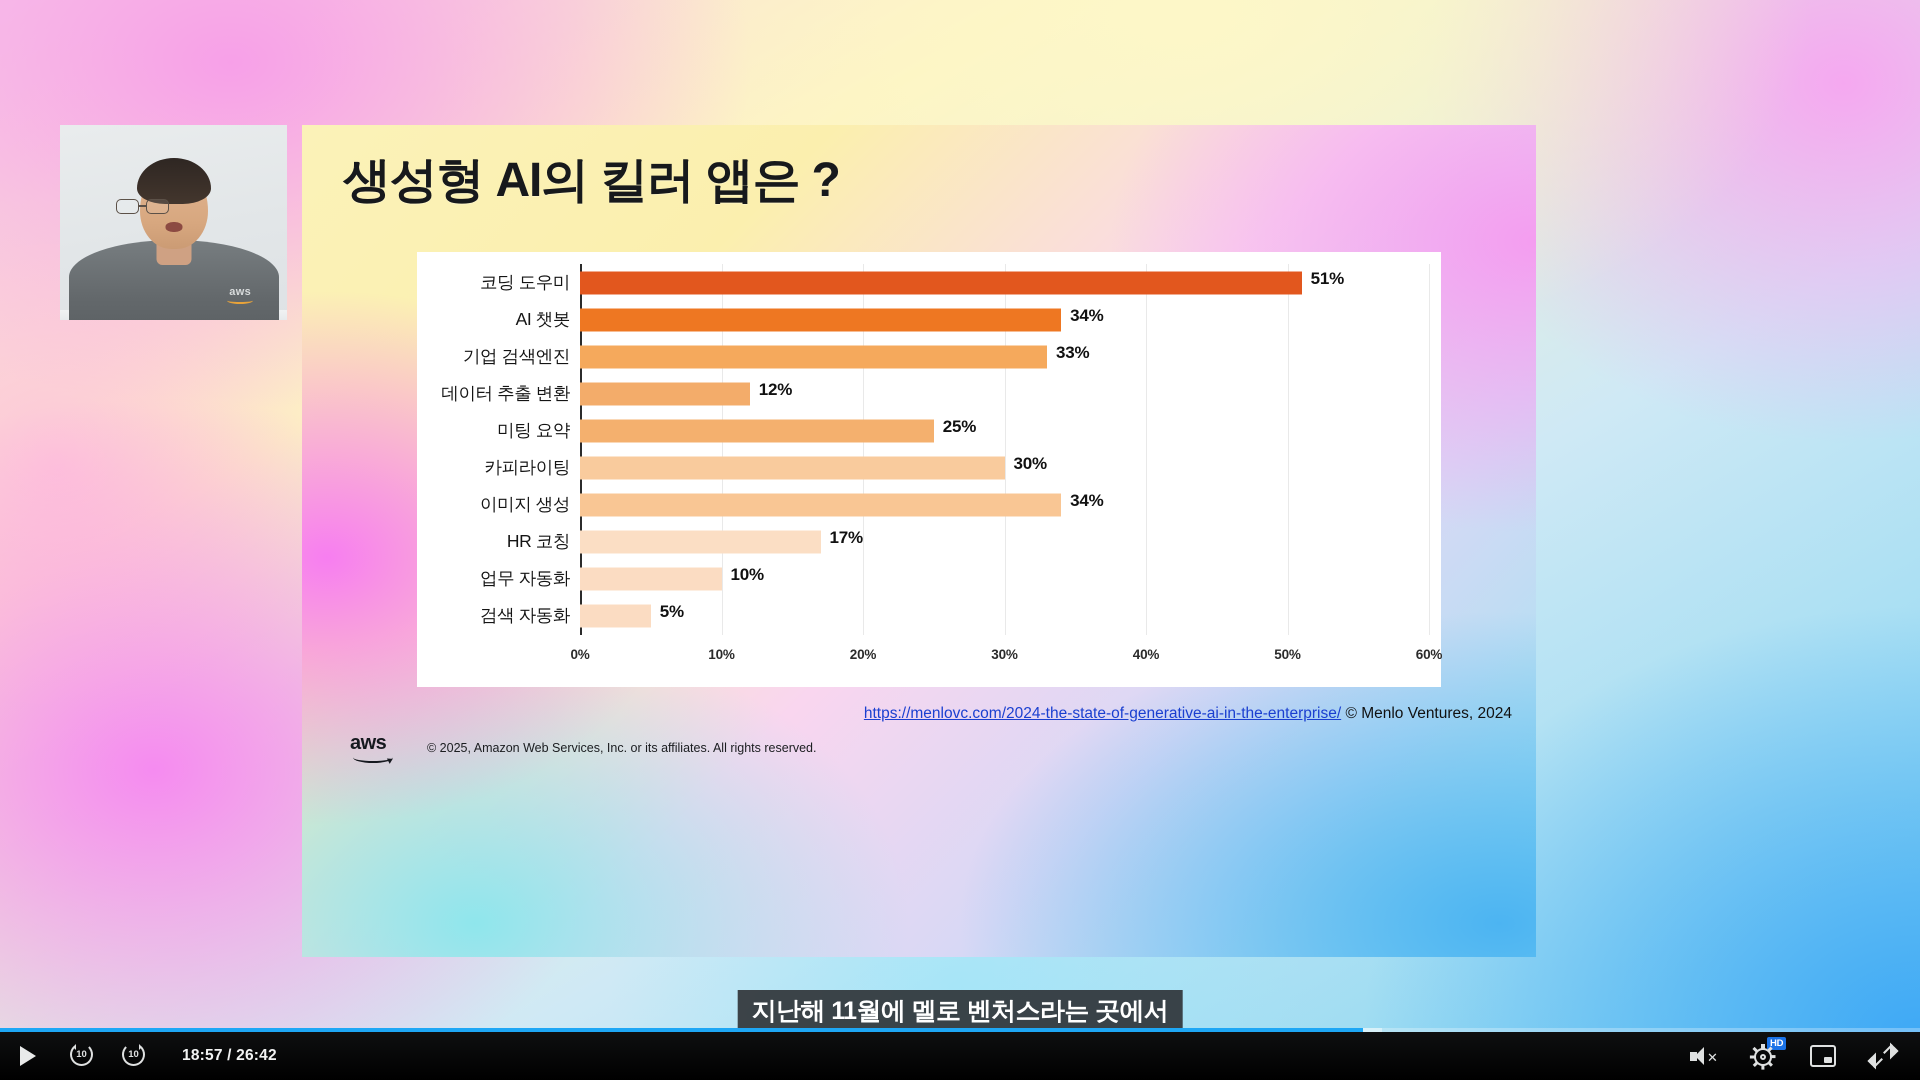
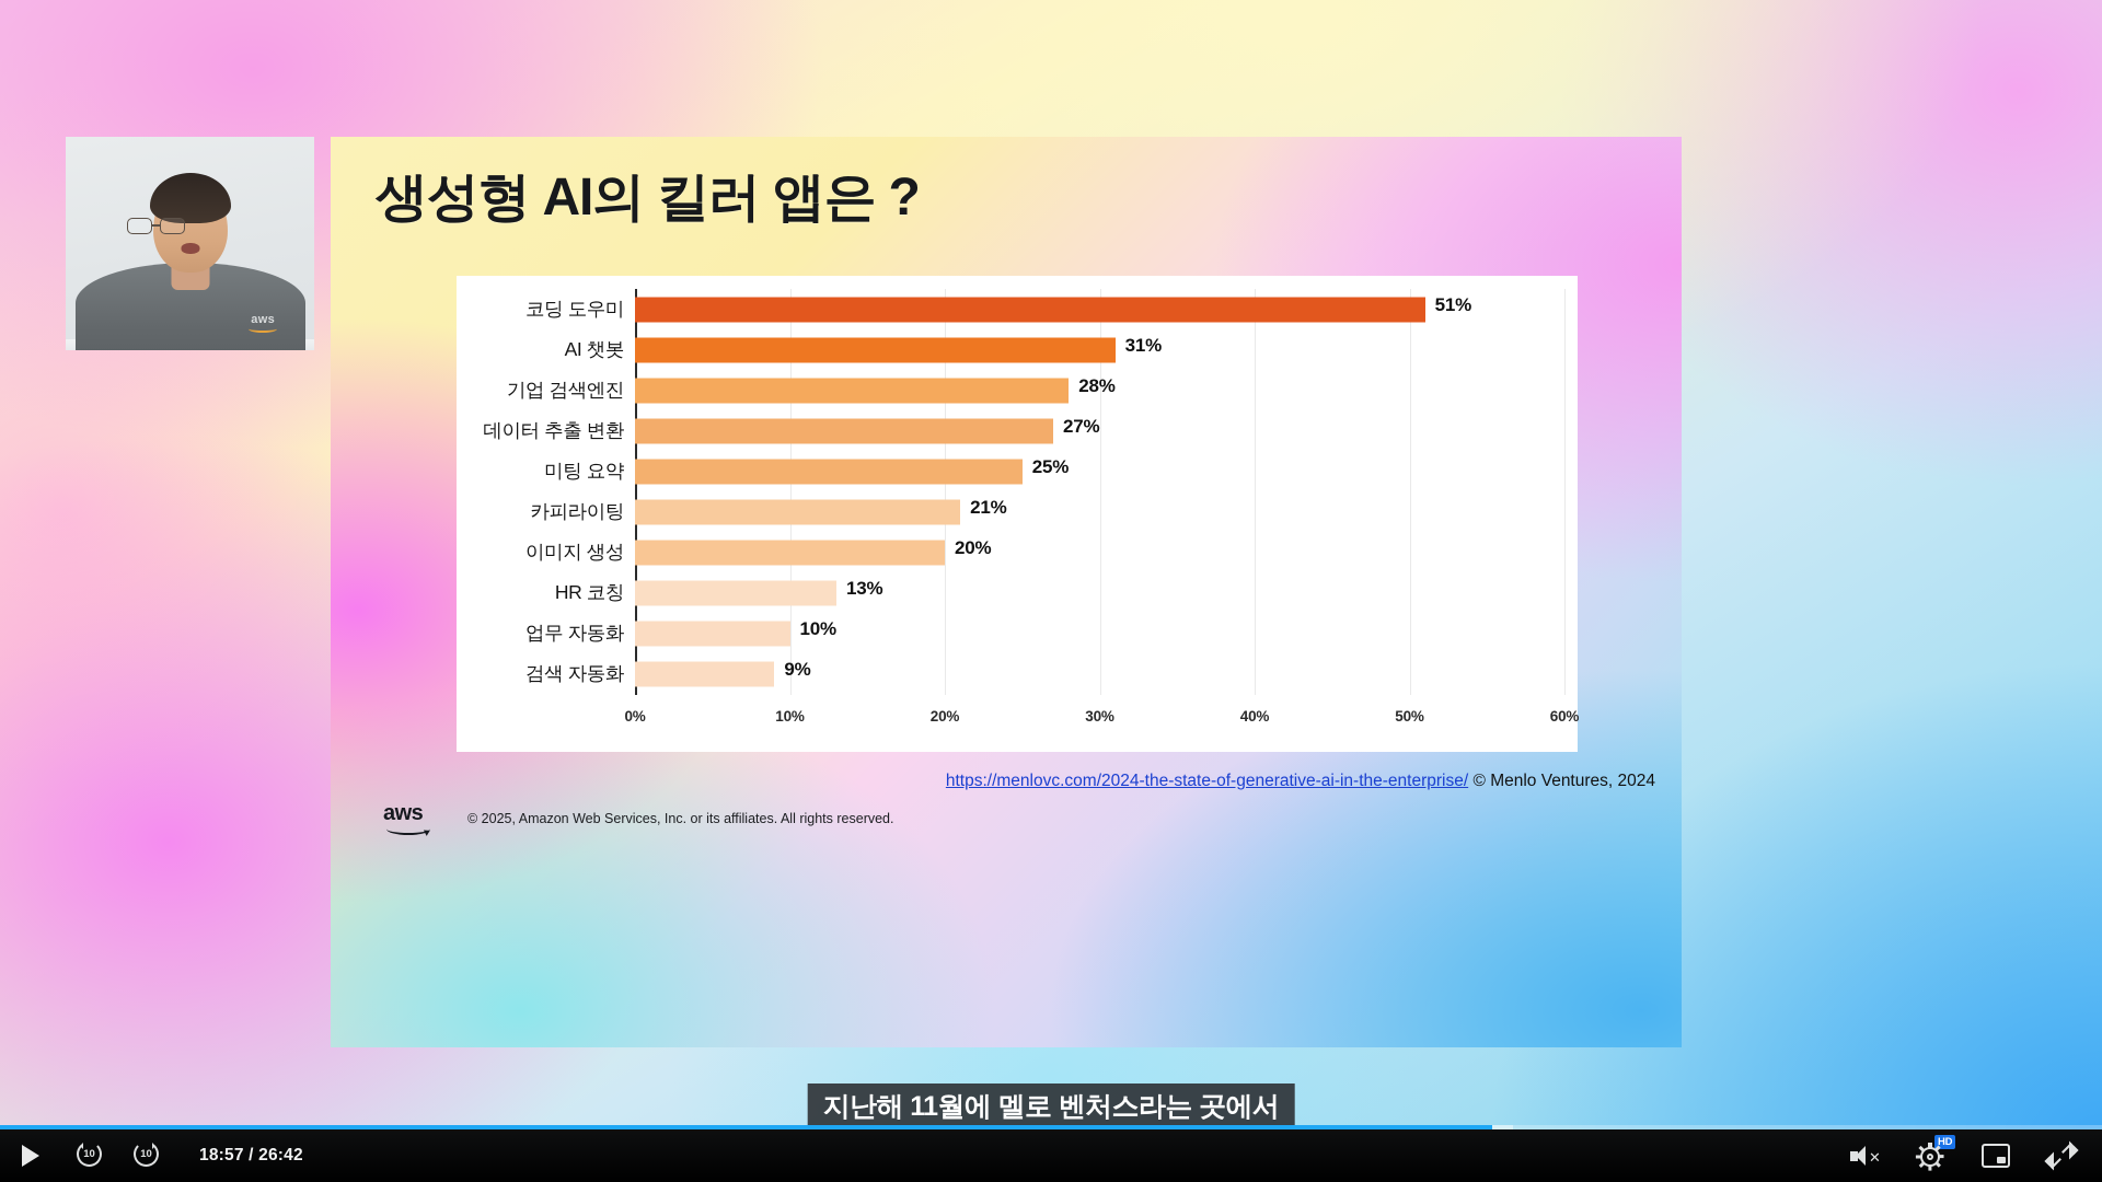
AI 챗봇: 34% -> 31%
기업 검색엔진: 33% -> 28%
데이터 추출 변환: 12% -> 27%
카피라이팅: 30% -> 21%
이미지 생성: 34% -> 20%
HR 코칭: 17% -> 13%
검색 자동화: 5% -> 9%
